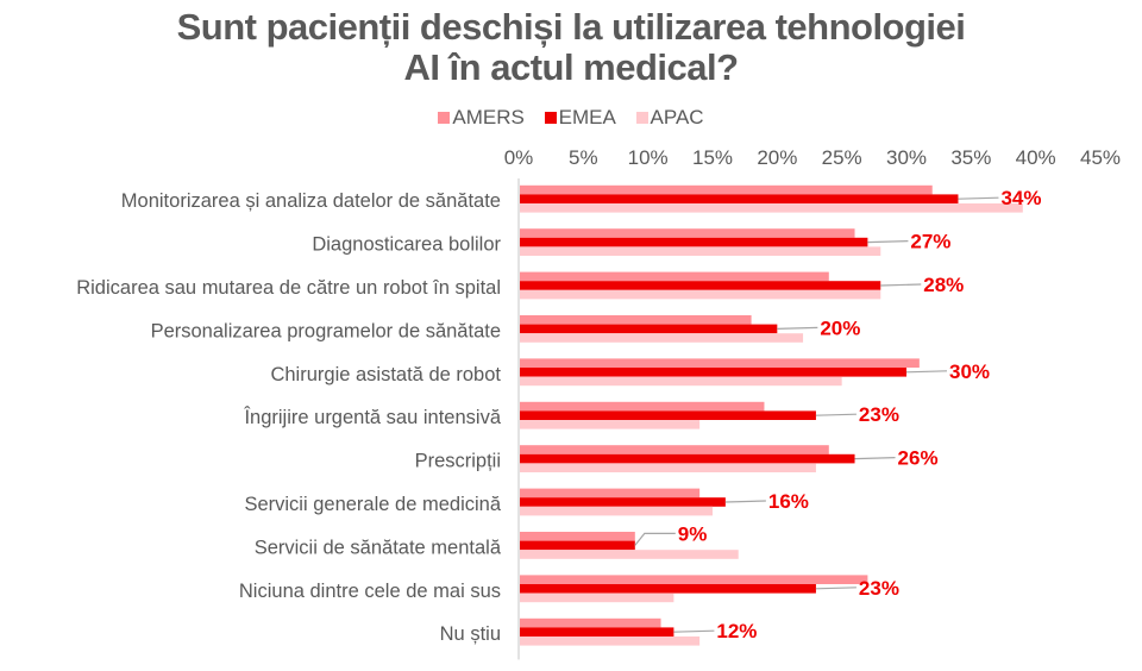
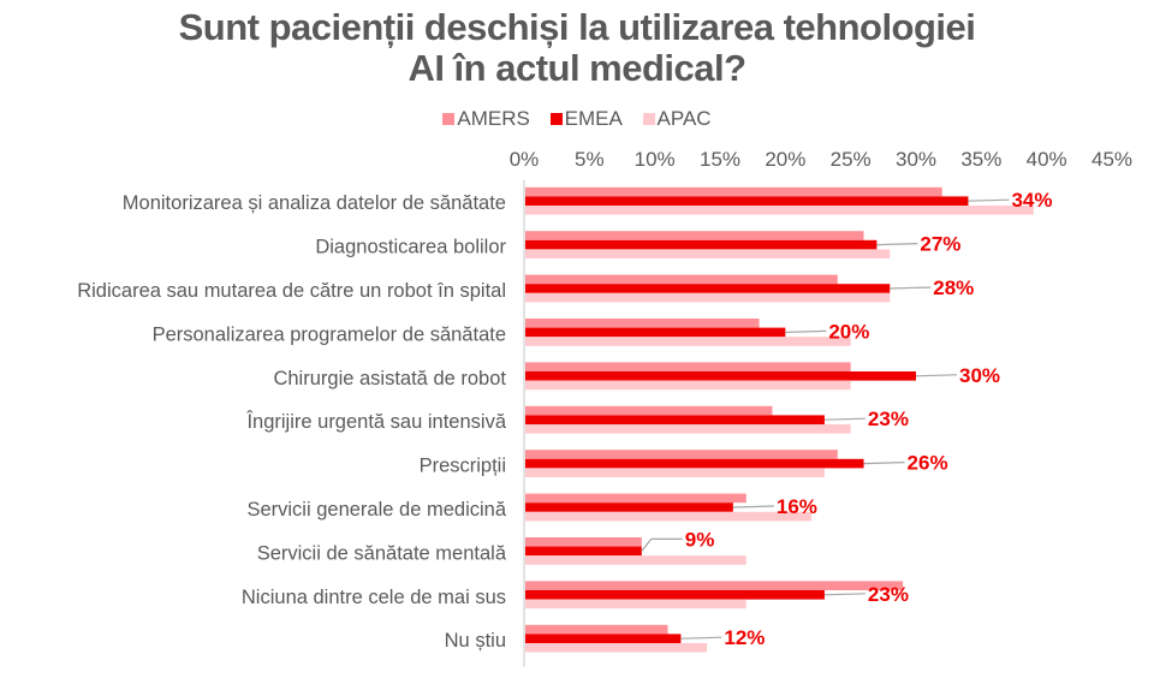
APAC/Personalizarea programelor de sănătate: 22% -> 25%
AMERS/Chirurgie asistată de robot: 31% -> 25%
APAC/Îngrijire urgentă sau intensivă: 14% -> 25%
AMERS/Servicii generale de medicină: 14% -> 17%
APAC/Servicii generale de medicină: 15% -> 22%
AMERS/Niciuna dintre cele de mai sus: 27% -> 29%
APAC/Niciuna dintre cele de mai sus: 12% -> 17%
